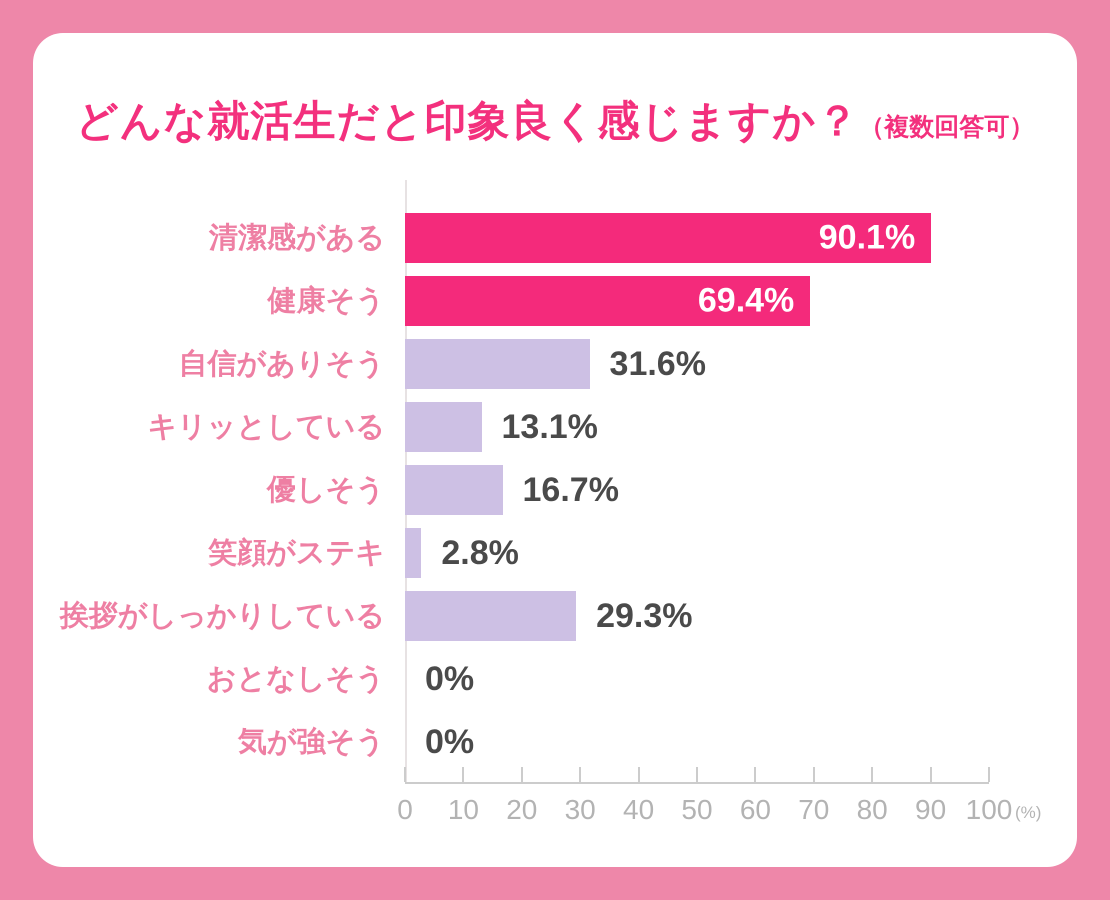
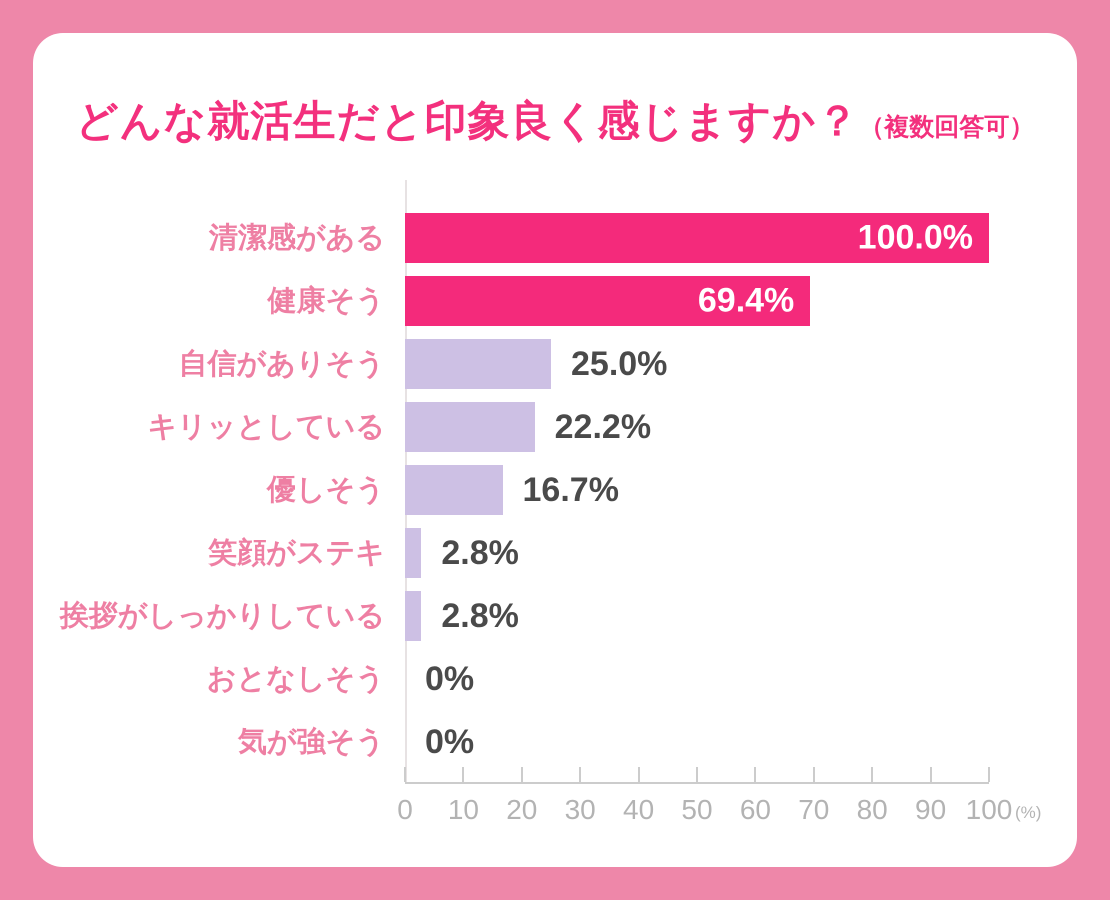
清潔感がある: 90.1% -> 100.0%
自信がありそう: 31.6% -> 25.0%
キリッとしている: 13.1% -> 22.2%
挨拶がしっかりしている: 29.3% -> 2.8%
